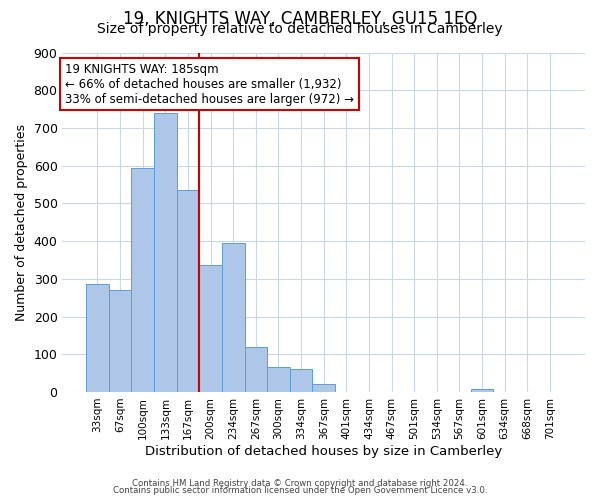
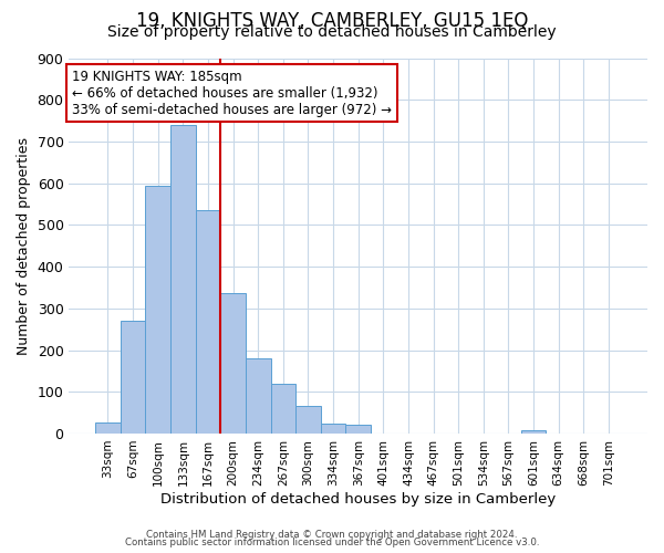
33sqm: 285 -> 27
234sqm: 395 -> 180
334sqm: 60 -> 25
